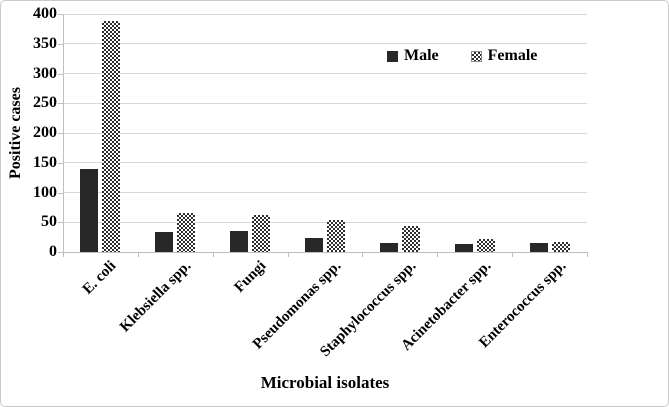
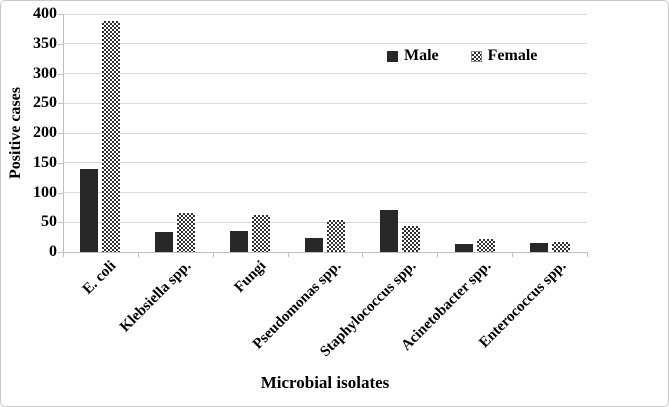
Male/Staphylococcus spp.: 20 -> 70
